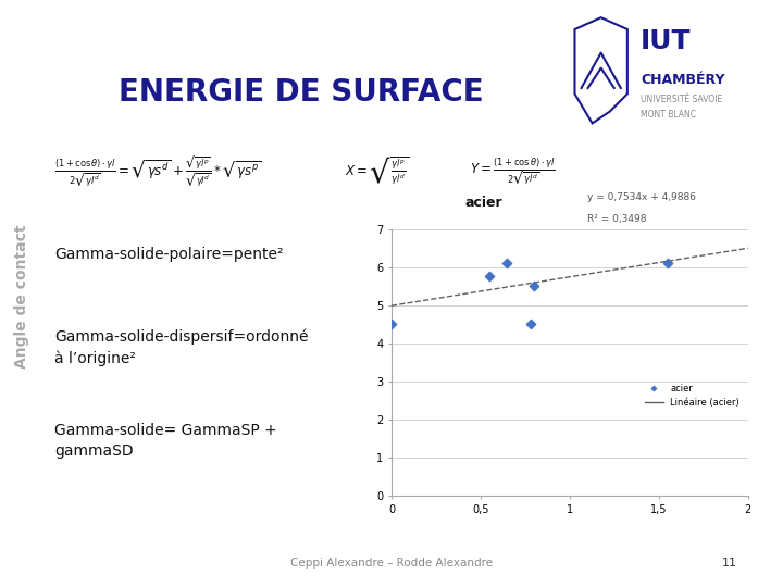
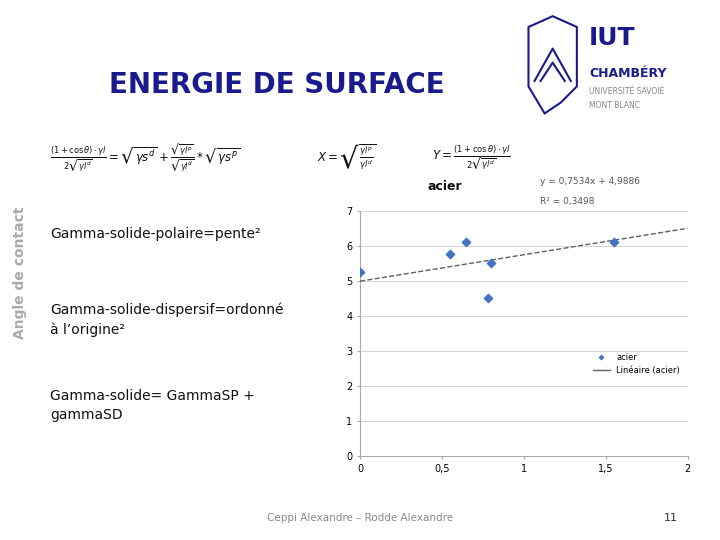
0: 4.50 -> 5.25
